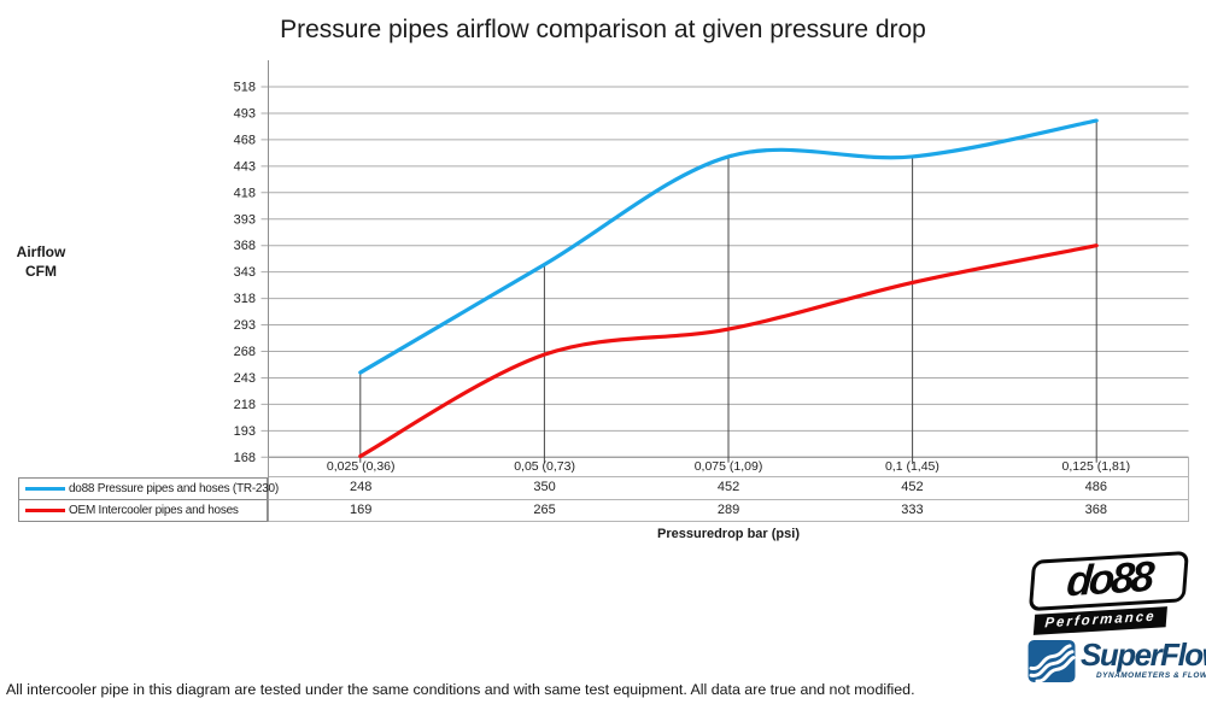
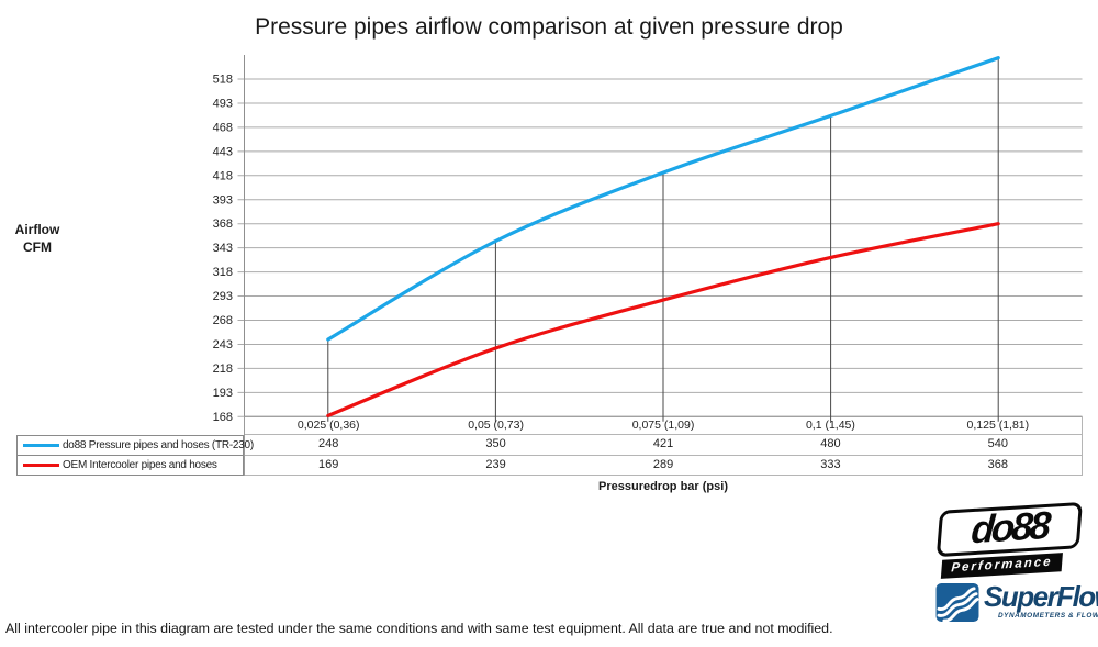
OEM Intercooler pipes and hoses/0,05 (0,73): 265 -> 239
do88 Pressure pipes and hoses (TR-230)/0,075 (1,09): 452 -> 421
do88 Pressure pipes and hoses (TR-230)/0,1 (1,45): 452 -> 480
do88 Pressure pipes and hoses (TR-230)/0,125 (1,81): 486 -> 540
